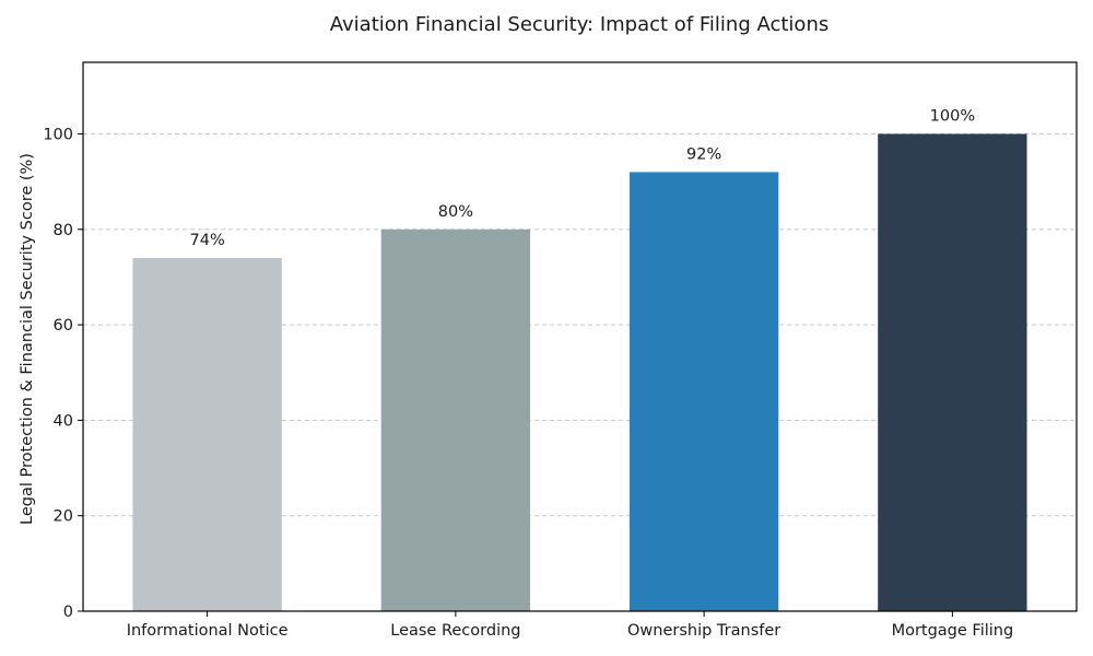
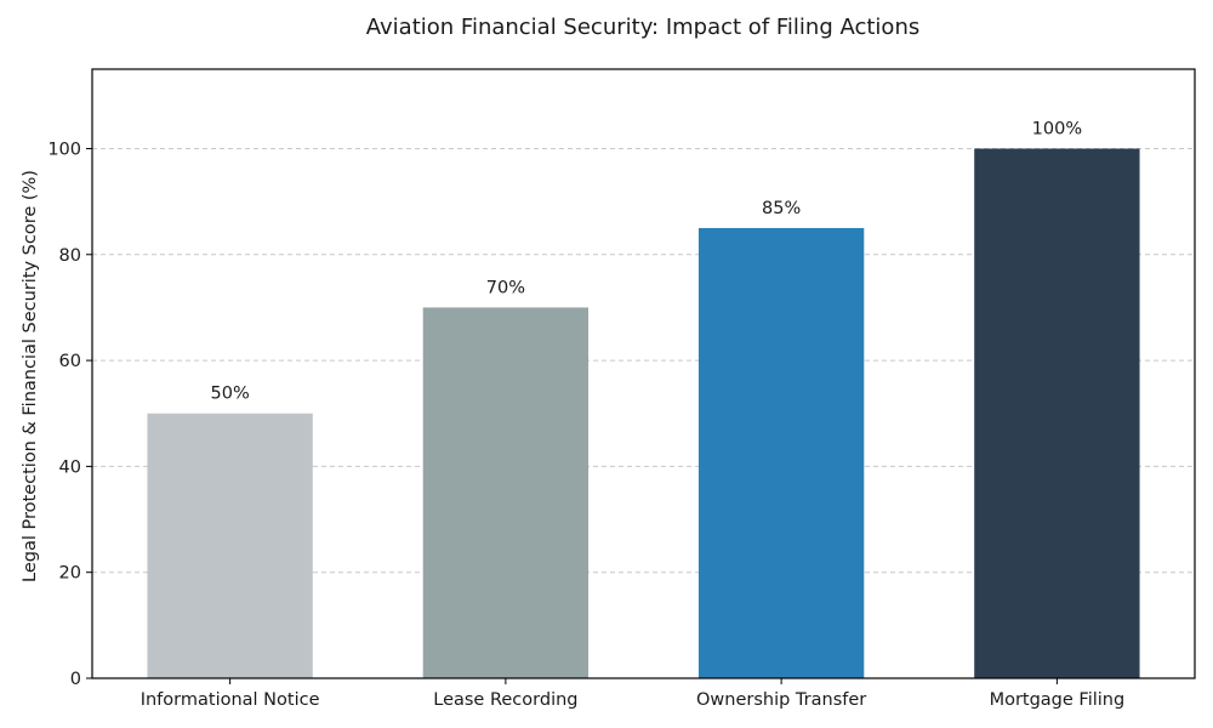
Informational Notice: 74% -> 50%
Lease Recording: 80% -> 70%
Ownership Transfer: 92% -> 85%
